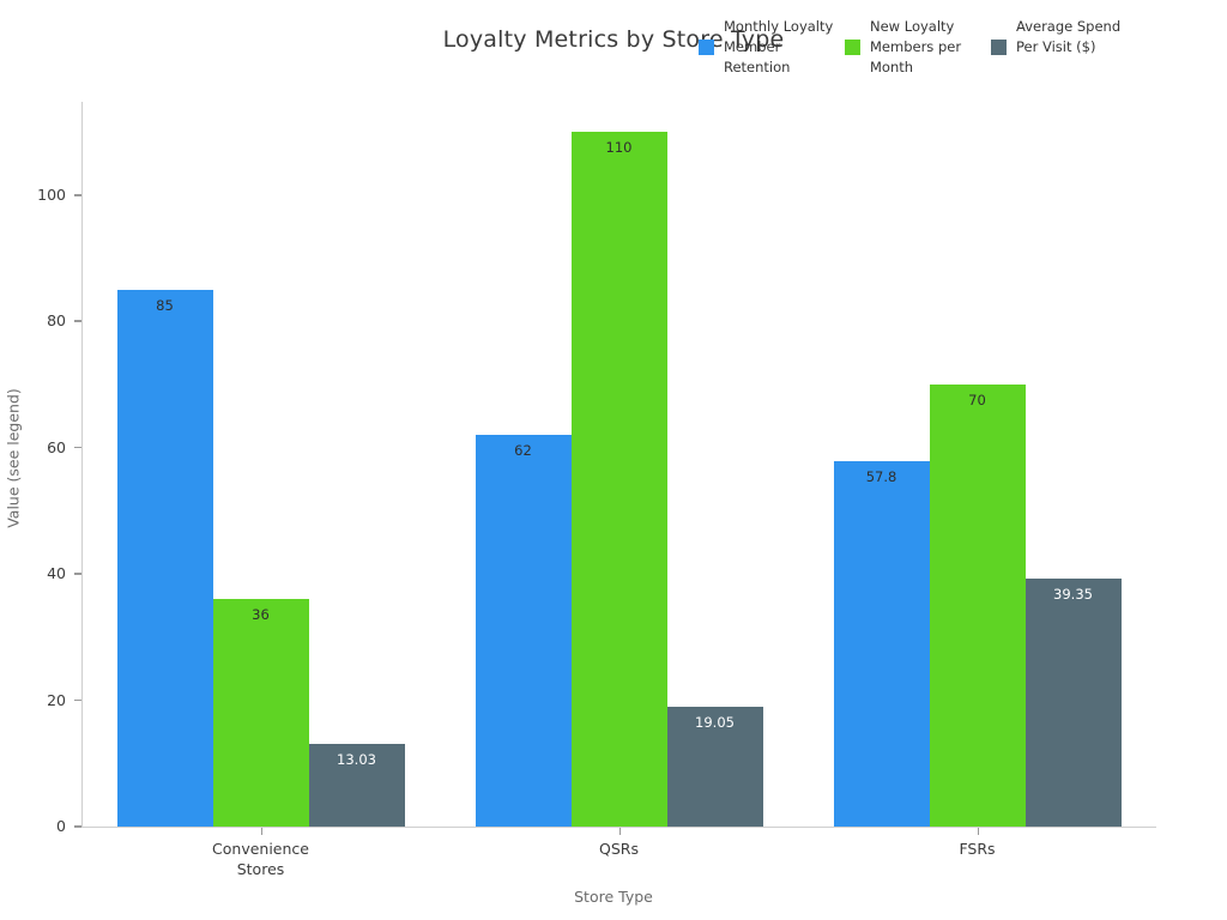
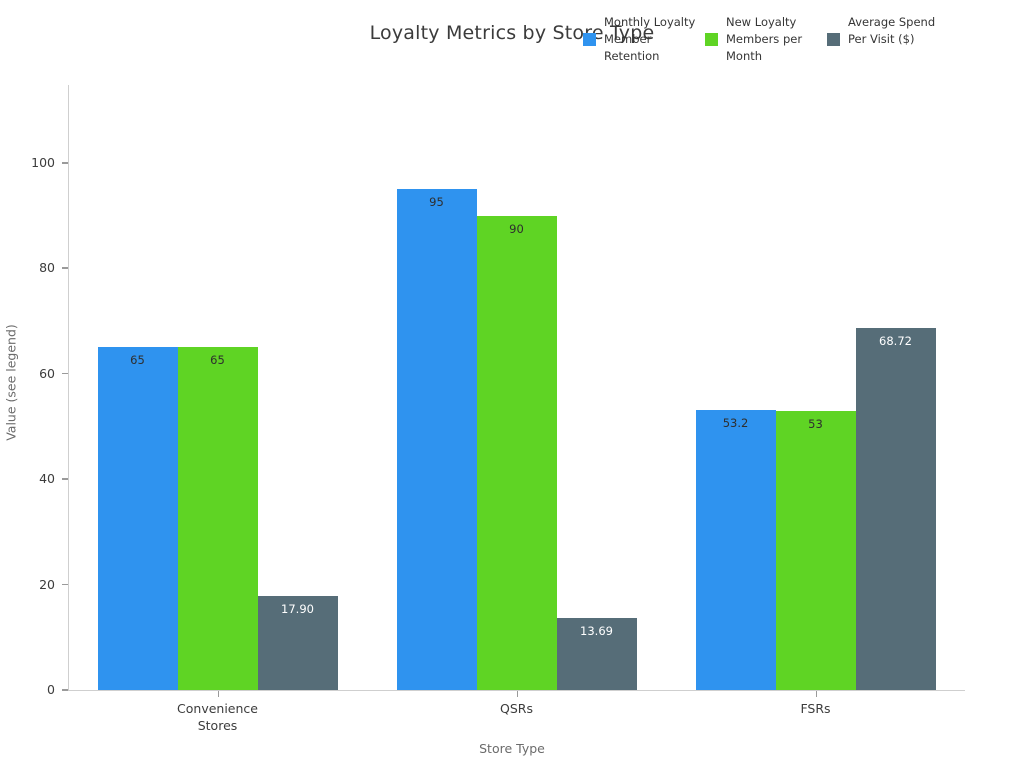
Monthly Loyalty Member Retention/Convenience Stores: 85 -> 65
New Loyalty Members per Month/Convenience Stores: 36 -> 65
Average Spend Per Visit ($)/Convenience Stores: 13.03 -> 17.90
Monthly Loyalty Member Retention/QSRs: 62 -> 95
New Loyalty Members per Month/QSRs: 110 -> 90
Average Spend Per Visit ($)/QSRs: 19.05 -> 13.69
Monthly Loyalty Member Retention/FSRs: 57.8 -> 53.2
New Loyalty Members per Month/FSRs: 70 -> 53
Average Spend Per Visit ($)/FSRs: 39.35 -> 68.72
